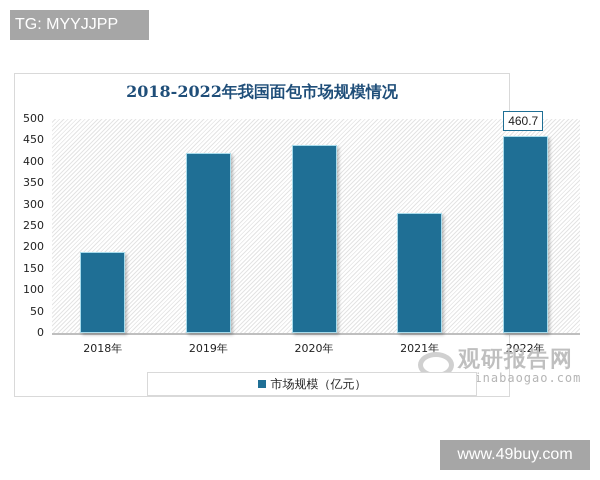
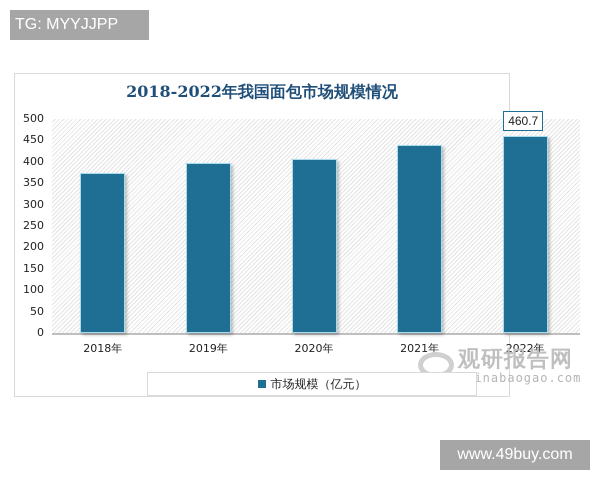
2018年: 190 -> 380
2019年: 420 -> 400
2020年: 440 -> 410
2021年: 280 -> 440
